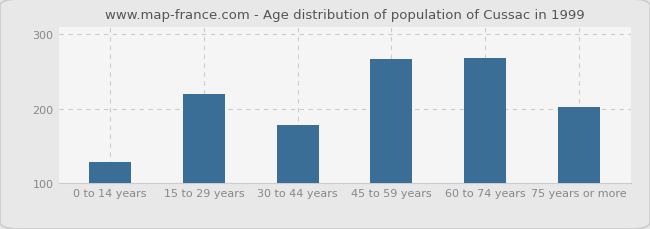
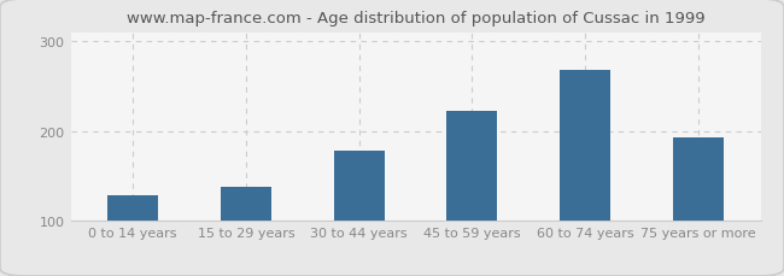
15 to 29 years: 220 -> 138
45 to 59 years: 266 -> 222
75 years or more: 202 -> 193
